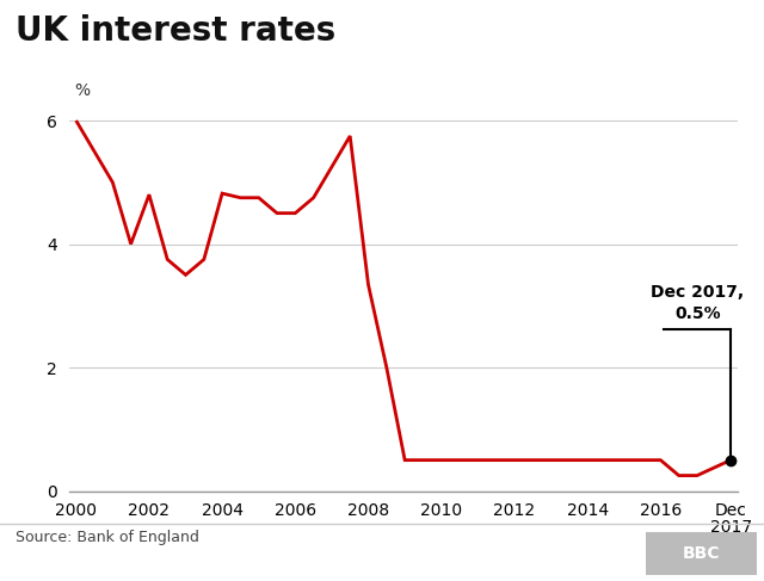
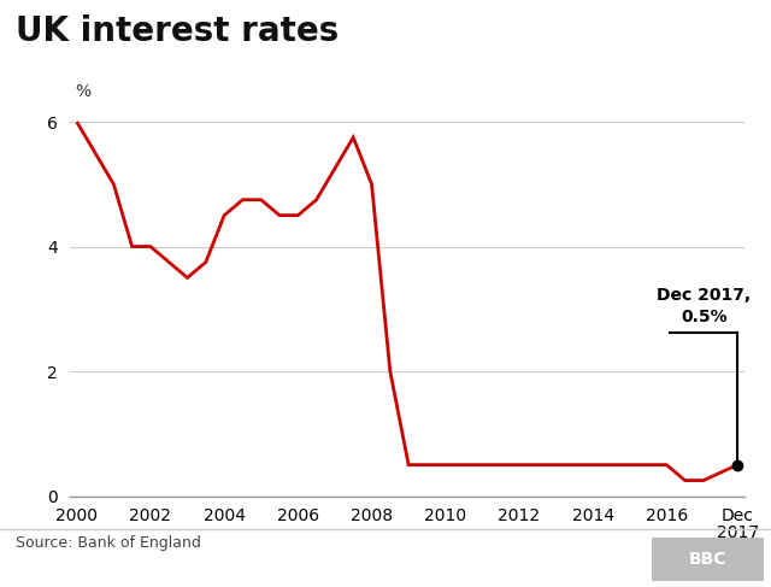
2002: 4.80 -> 4.00
2004: 4.82 -> 4.50
2008: 3.34 -> 5.00
